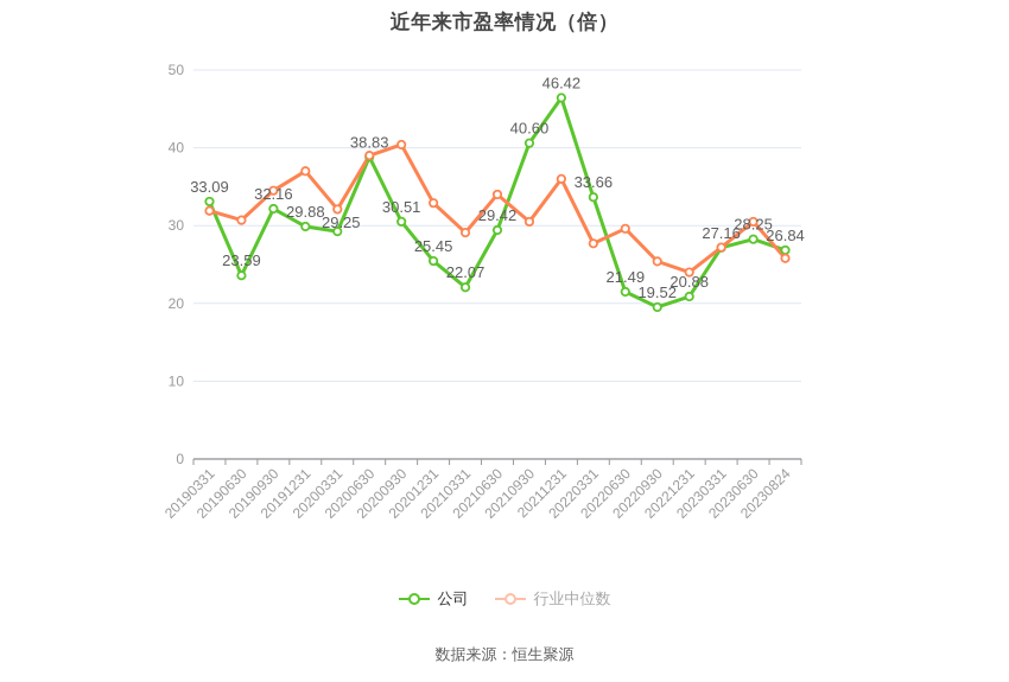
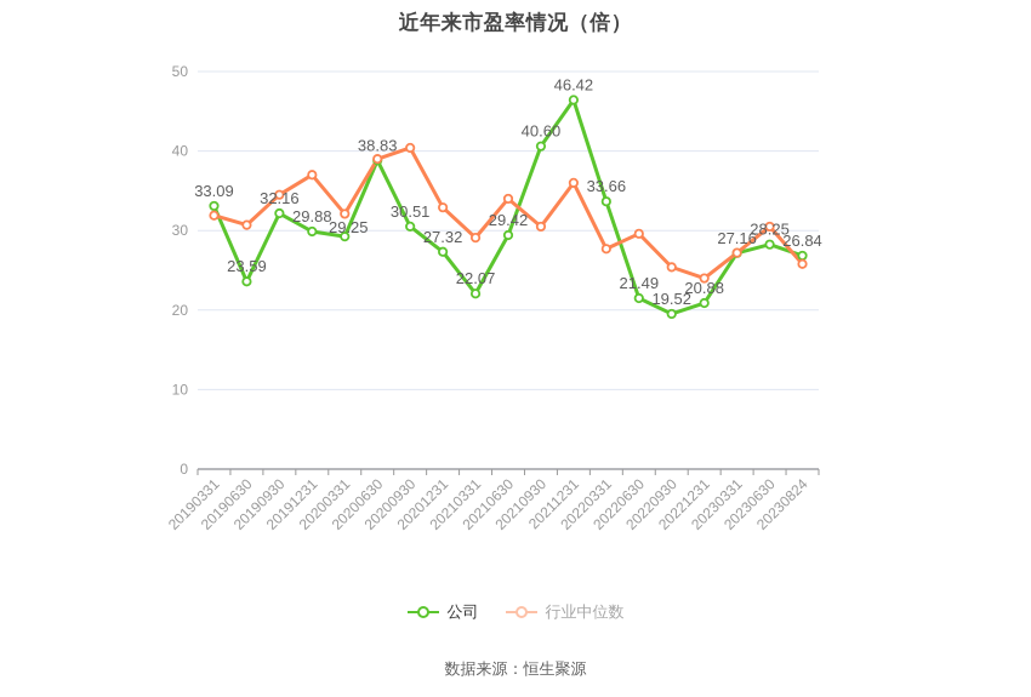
公司/20201231: 25.45 -> 27.32
